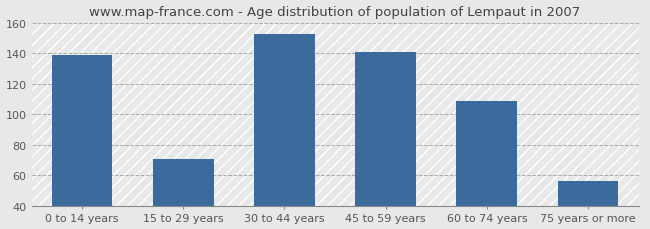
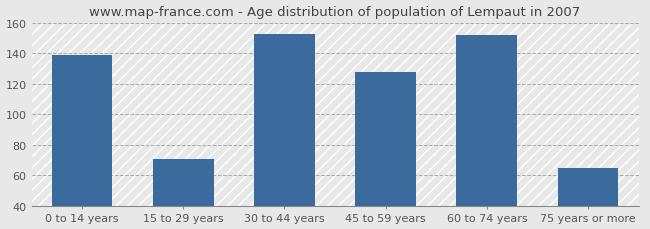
45 to 59 years: 141 -> 128
60 to 74 years: 109 -> 152
75 years or more: 56 -> 65
